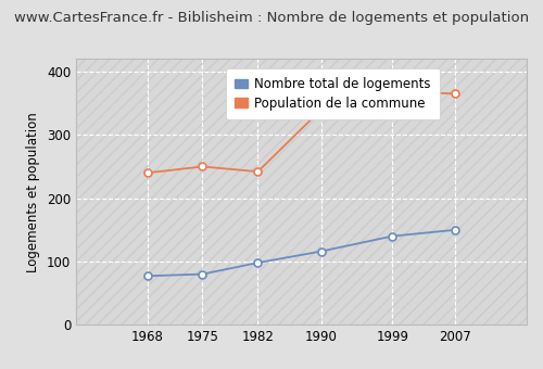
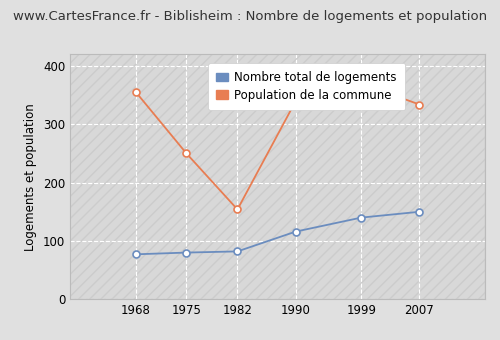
Population de la commune/1968: 240 -> 356
Nombre total de logements/1982: 98 -> 82
Population de la commune/1982: 242 -> 154
Population de la commune/2007: 365 -> 334
